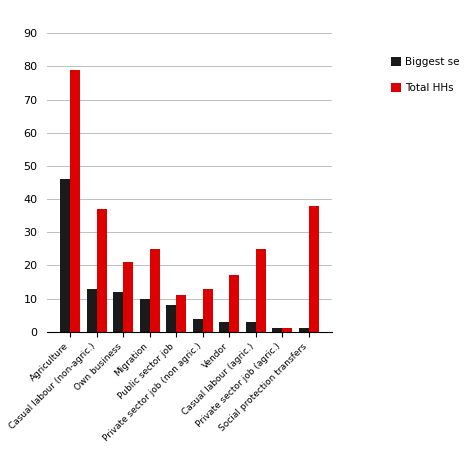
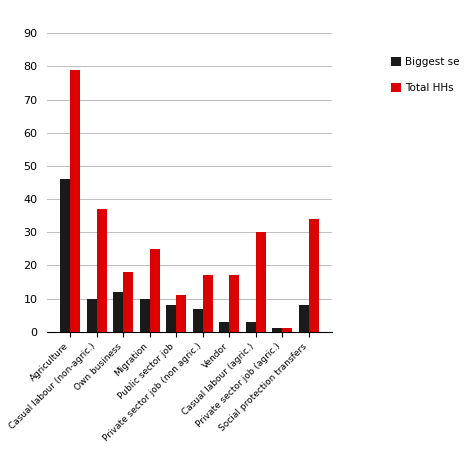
Biggest se/Casual labour (non-agric.): 13 -> 10
Total HHs/Own business: 21 -> 18
Biggest se/Private sector job (non agric.): 4 -> 7
Total HHs/Private sector job (non agric.): 13 -> 17
Total HHs/Casual labour (agric.): 25 -> 30
Biggest se/Social protection transfers: 1 -> 8
Total HHs/Social protection transfers: 38 -> 34
